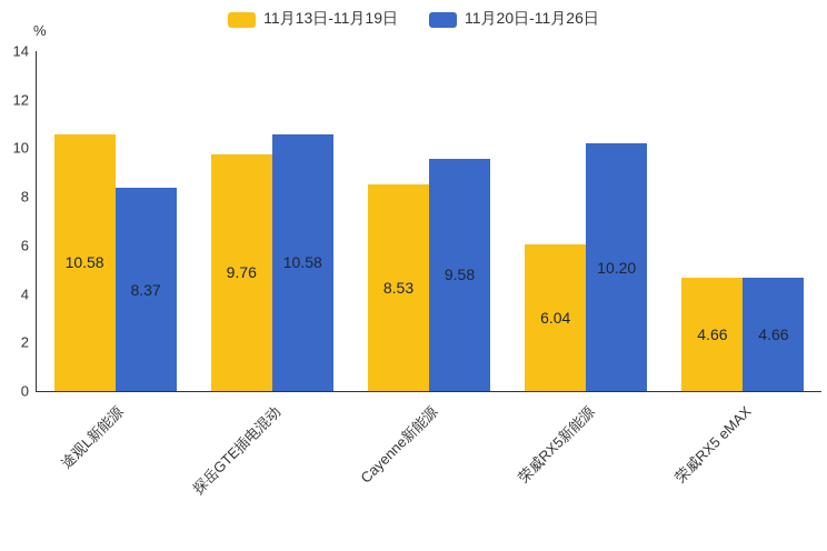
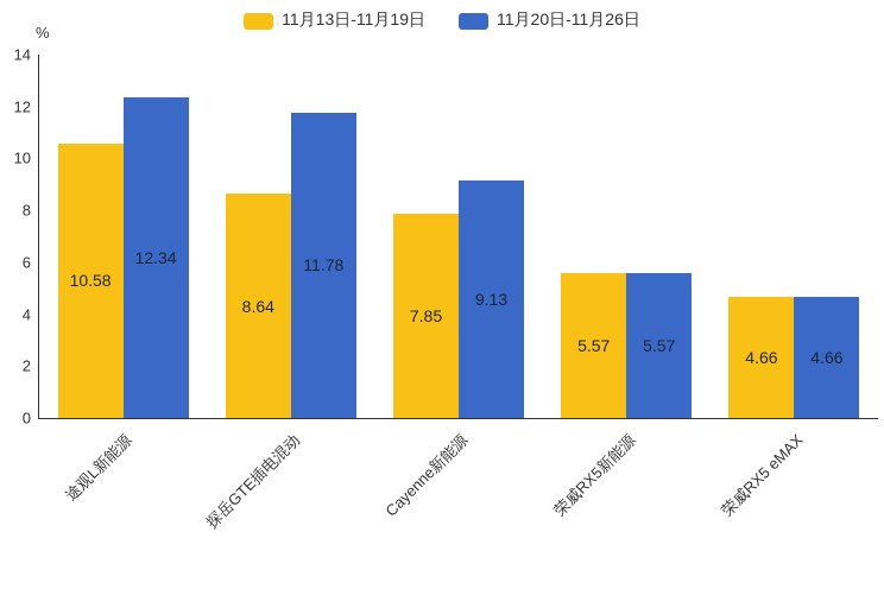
11月20日-11月26日/途观L新能源: 8.37 -> 12.34
11月13日-11月19日/探岳GTE插电混动: 9.76 -> 8.64
11月20日-11月26日/探岳GTE插电混动: 10.58 -> 11.78
11月13日-11月19日/Cayenne新能源: 8.53 -> 7.85
11月20日-11月26日/Cayenne新能源: 9.58 -> 9.13
11月13日-11月19日/荣威RX5新能源: 6.04 -> 5.57
11月20日-11月26日/荣威RX5新能源: 10.20 -> 5.57
